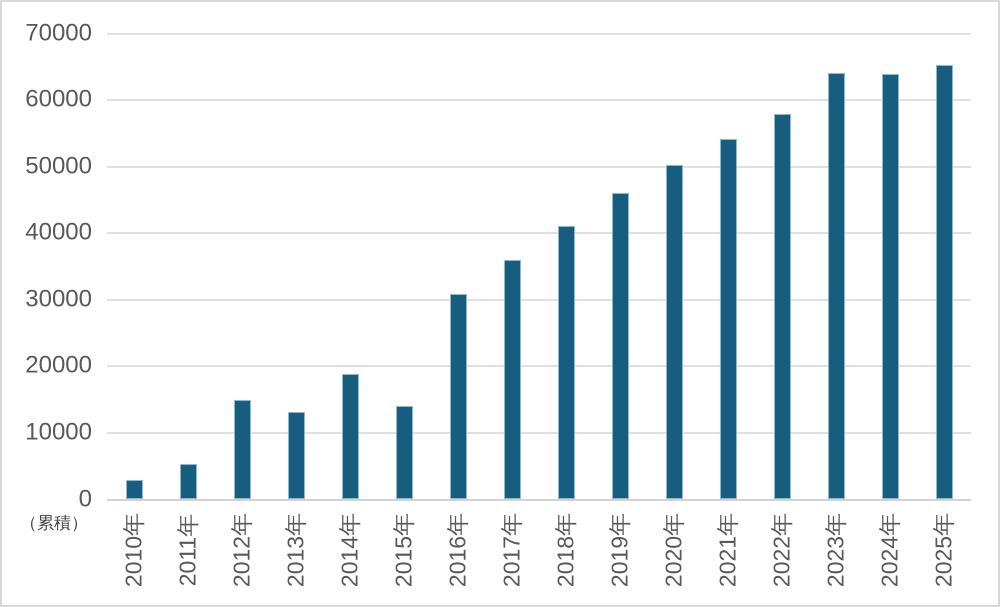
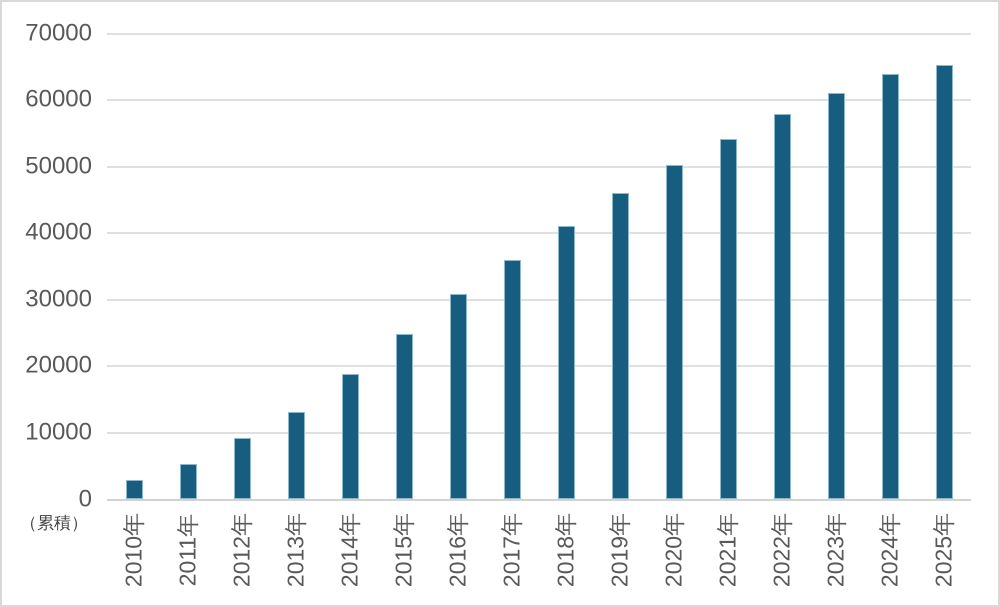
2012年: 15000 -> 9000
2015年: 14000 -> 25000
2023年: 64000 -> 61000
